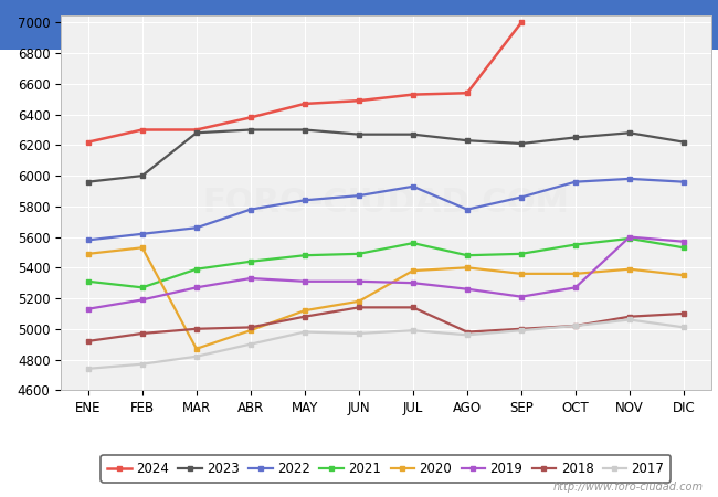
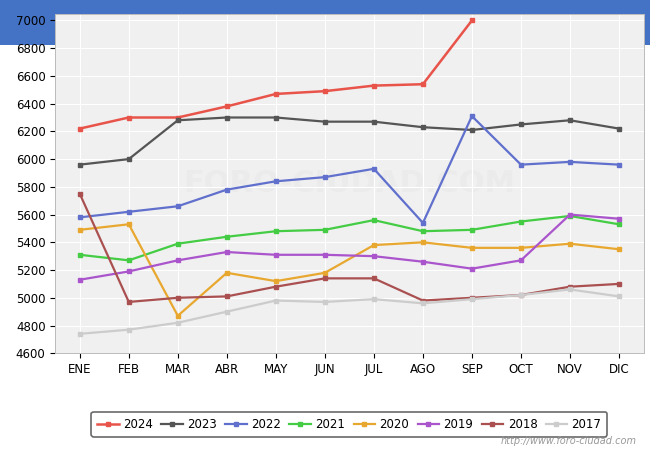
2018/ENE: 4920 -> 5750
2020/ABR: 4990 -> 5180
2022/AGO: 5780 -> 5540
2022/SEP: 5860 -> 6310
